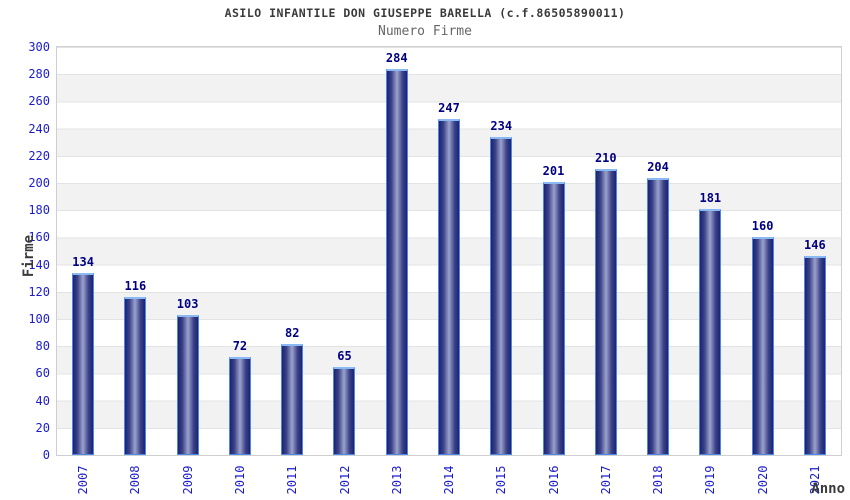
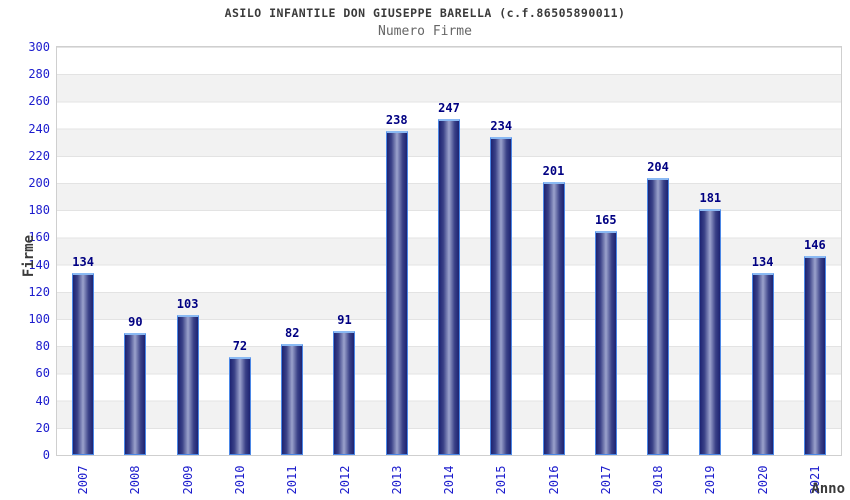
2008: 116 -> 90
2012: 65 -> 91
2013: 284 -> 238
2017: 210 -> 165
2020: 160 -> 134
